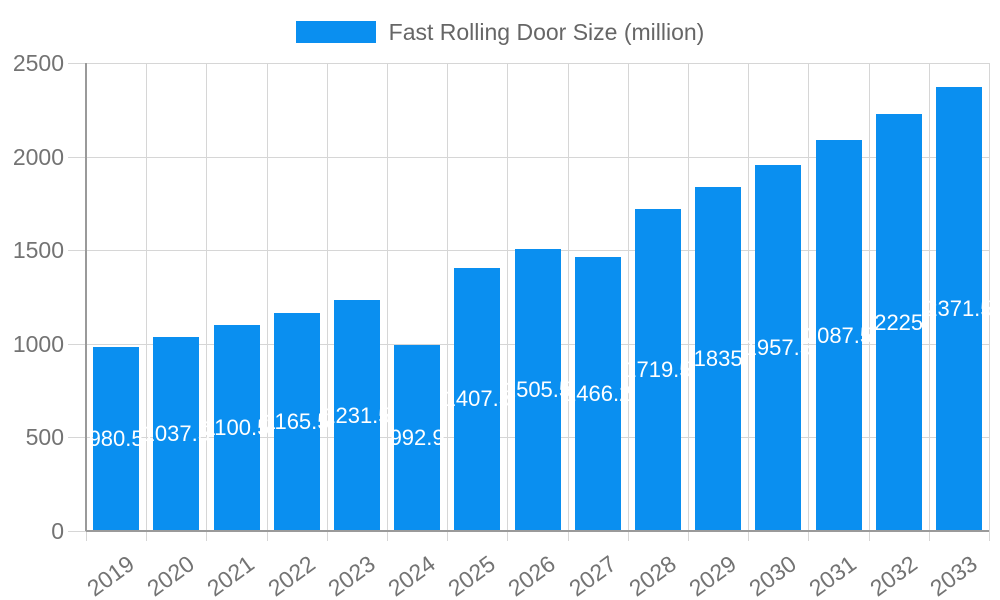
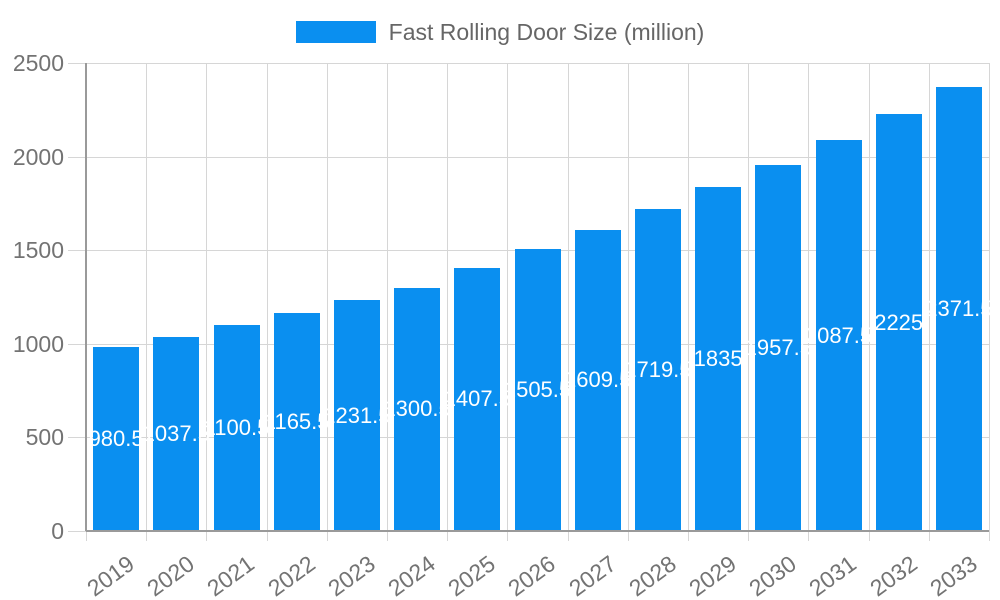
2024: 992.9 -> 1300.5
2027: 1466.2 -> 1609.5
